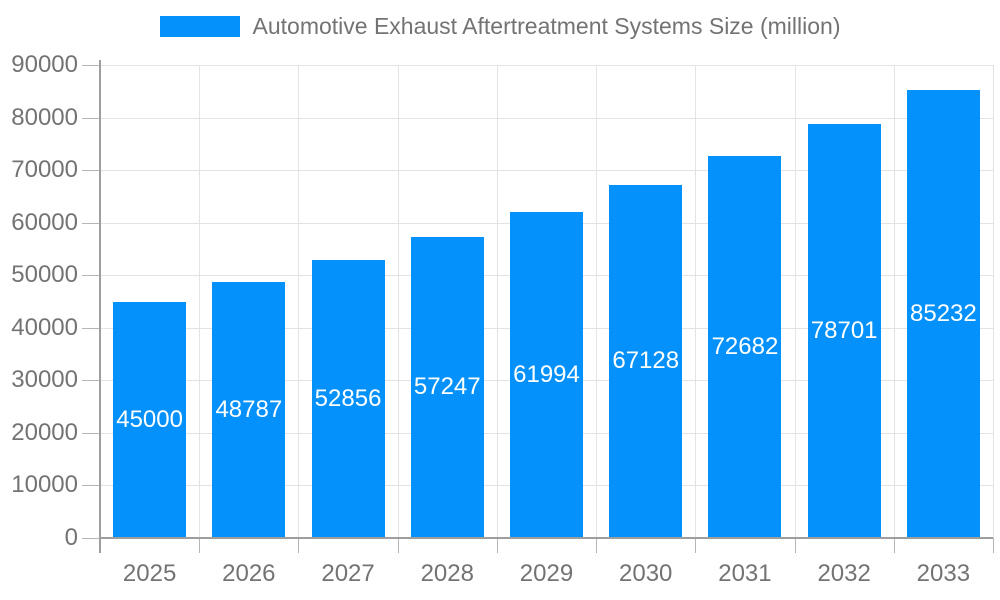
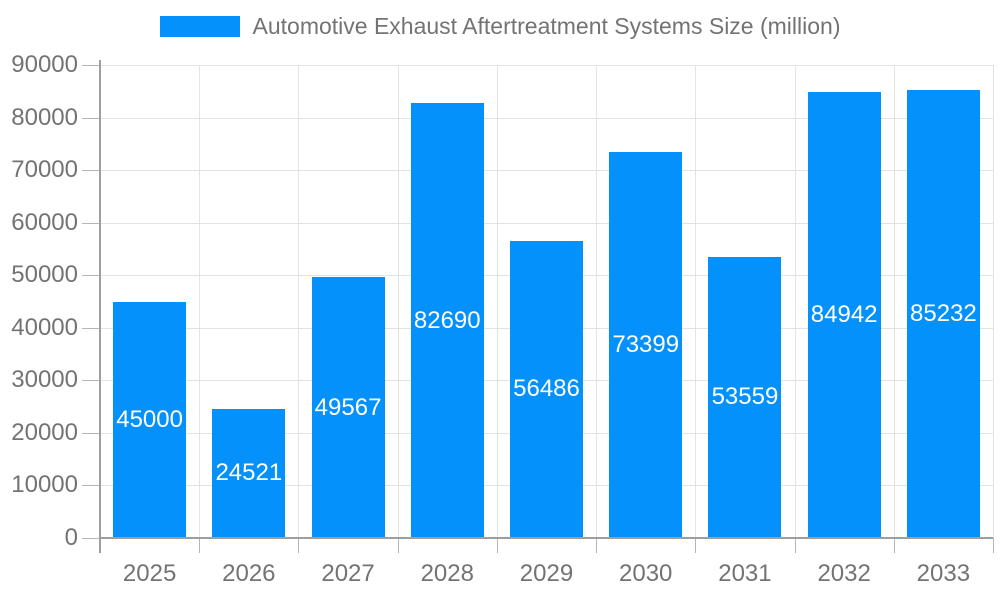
2026: 48787 -> 24521
2027: 52856 -> 49567
2028: 57247 -> 82690
2029: 61994 -> 56486
2030: 67128 -> 73399
2031: 72682 -> 53559
2032: 78701 -> 84942
